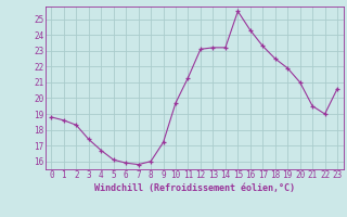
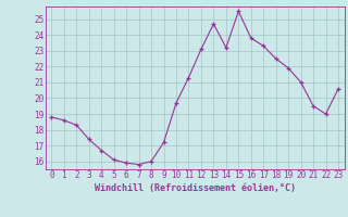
13: 23.2 -> 24.7
16: 24.3 -> 23.8
